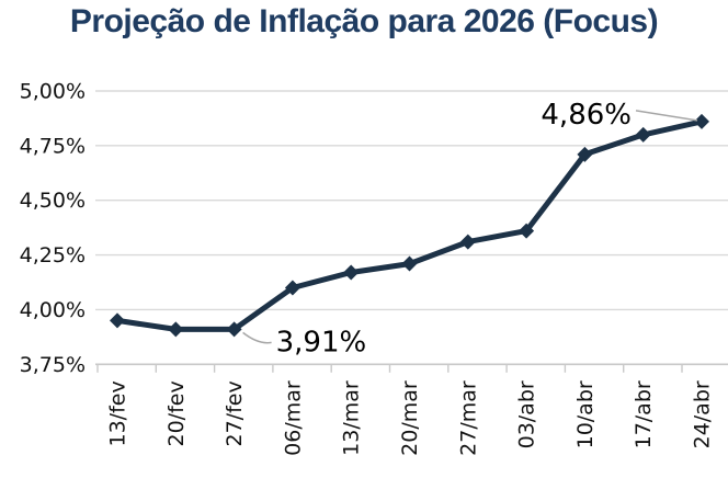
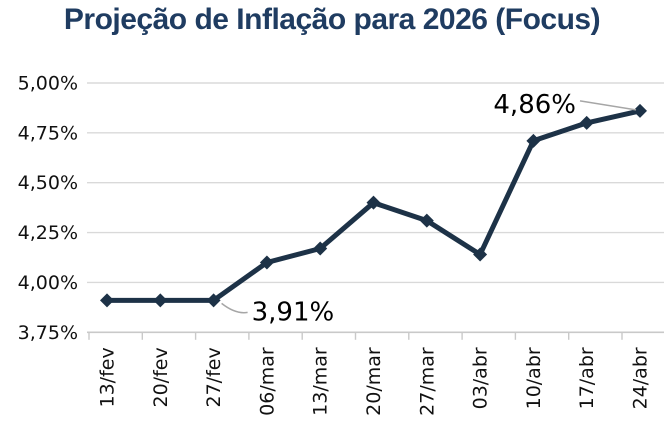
13/fev: 3,95% -> 3,91%
20/mar: 4,21% -> 4,40%
03/abr: 4,36% -> 4,14%
